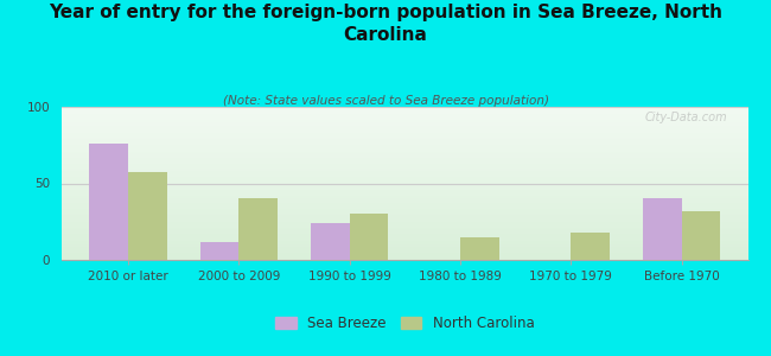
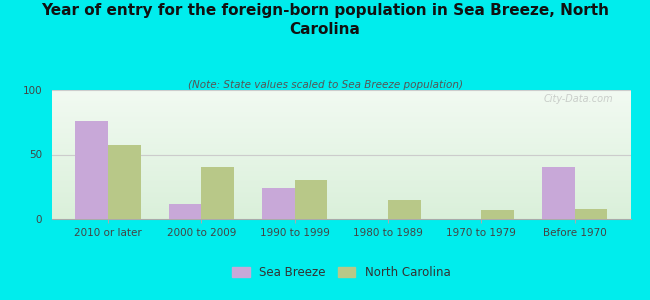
North Carolina/1970 to 1979: 18 -> 7
North Carolina/Before 1970: 32 -> 8
